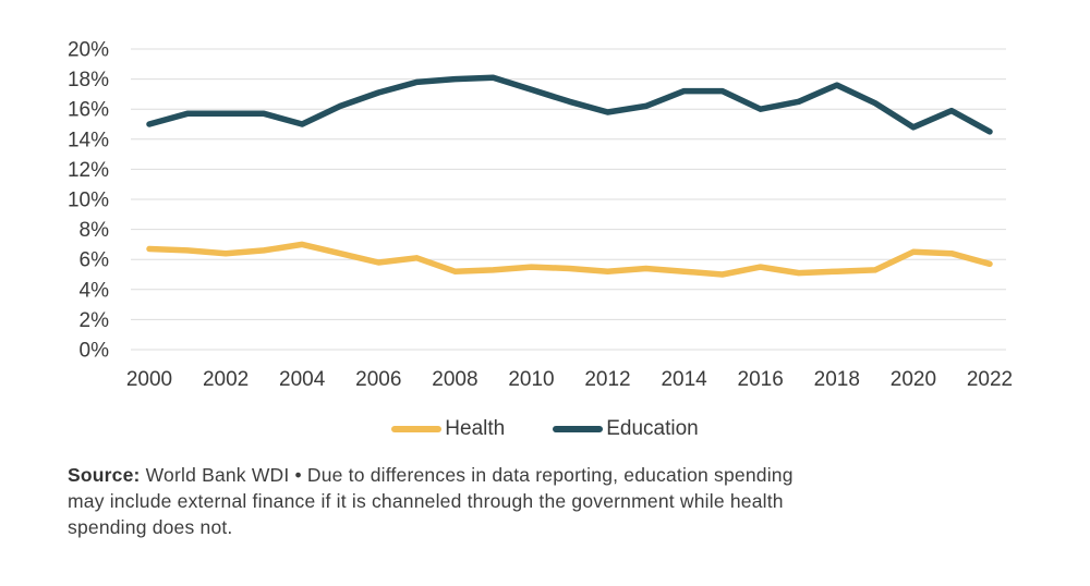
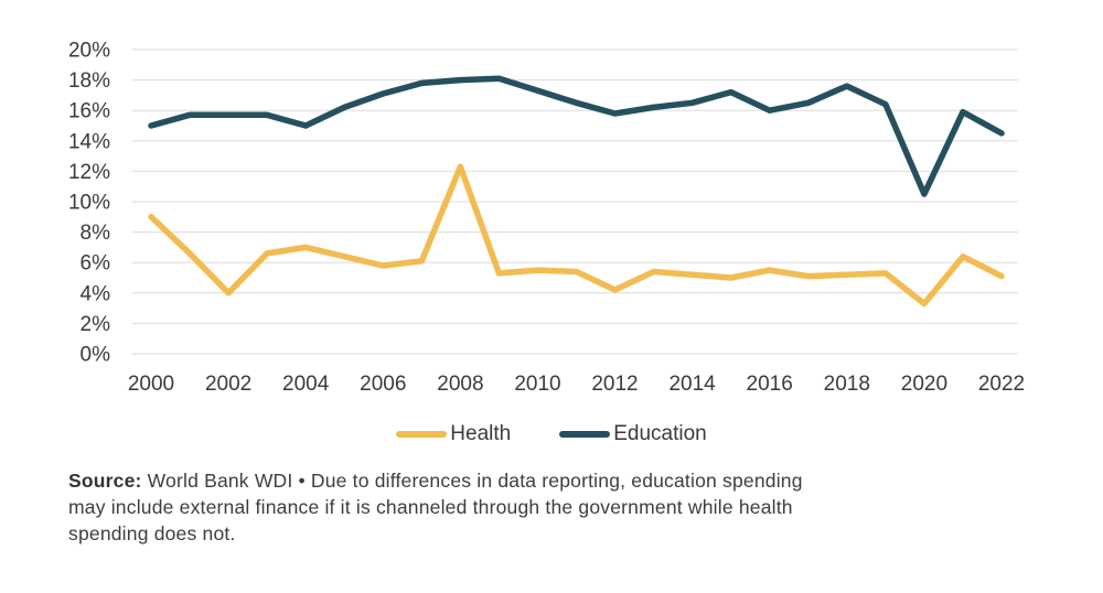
Health/2000: 6.7% -> 9.0%
Health/2002: 6.4% -> 4.0%
Health/2008: 5.2% -> 12.3%
Health/2012: 5.2% -> 4.2%
Education/2014: 17.2% -> 16.5%
Health/2020: 6.5% -> 3.3%
Education/2020: 14.8% -> 10.5%
Health/2022: 5.7% -> 5.1%
